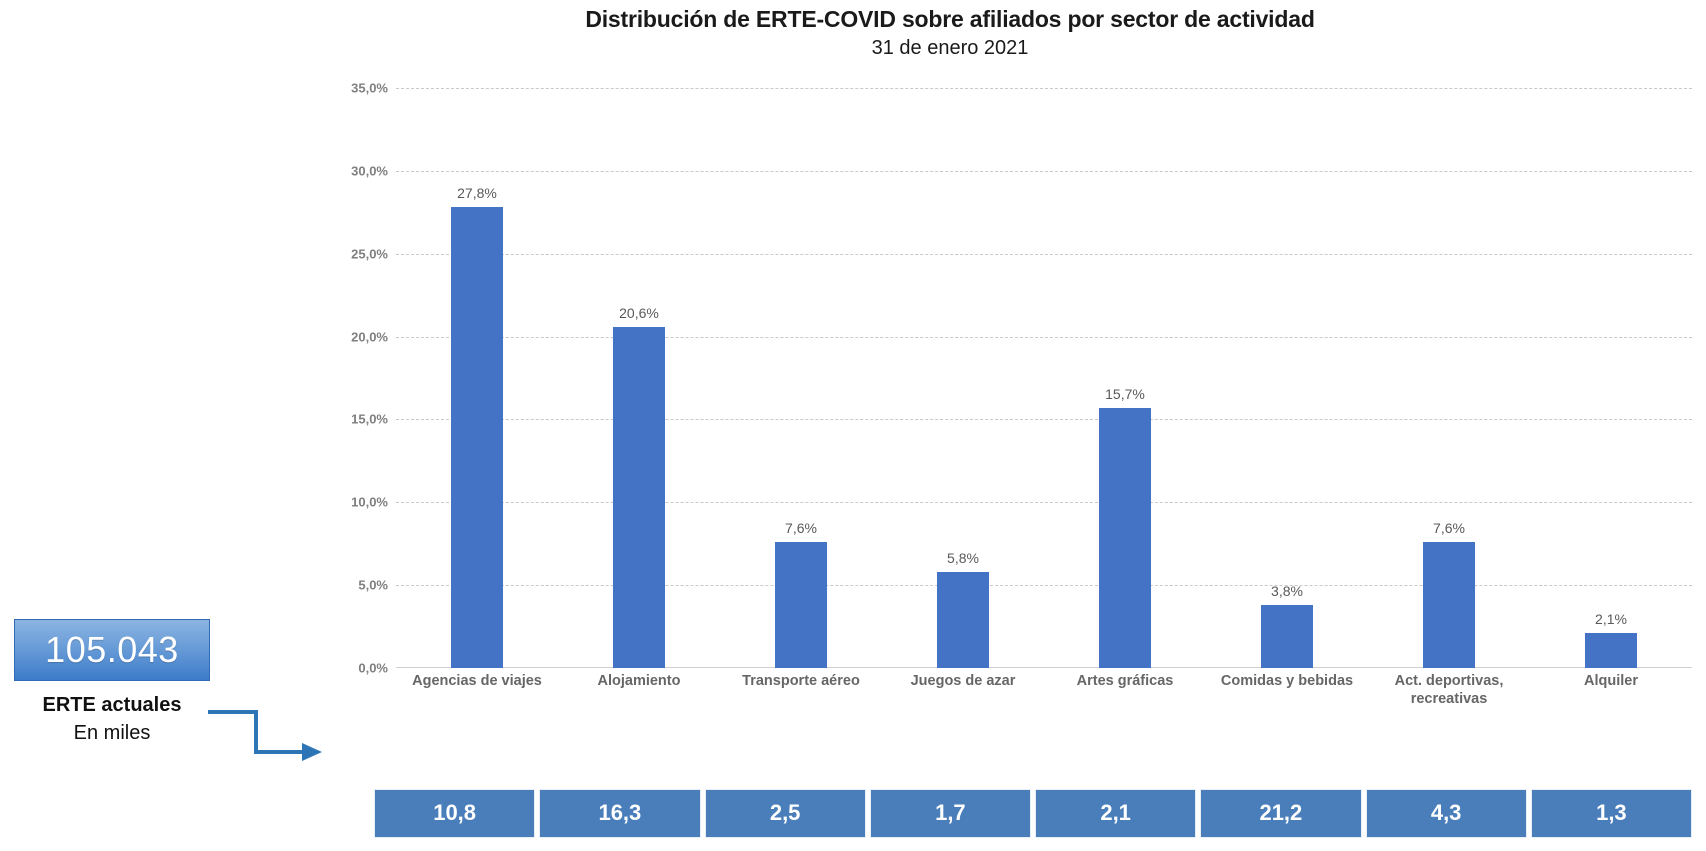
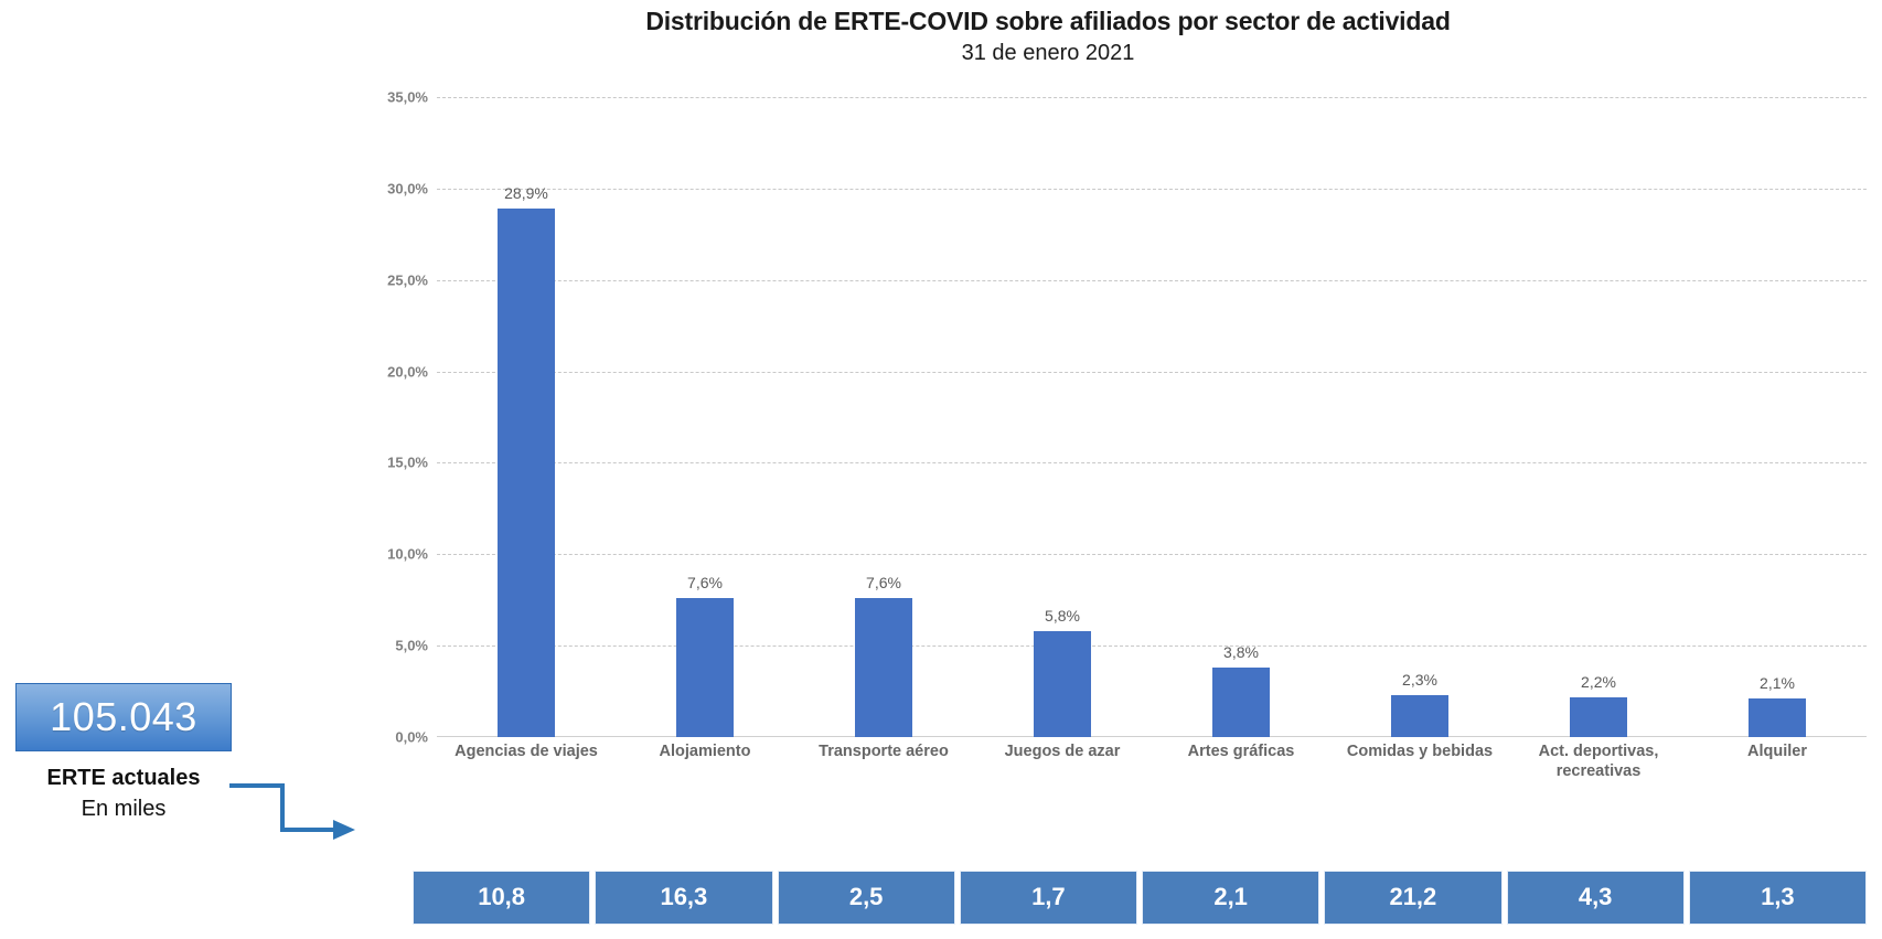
Agencias de viajes: 27,8% -> 28,9%
Alojamiento: 20,6% -> 7,6%
Artes gráficas: 15,7% -> 3,8%
Comidas y bebidas: 3,8% -> 2,3%
Act. deportivas, recreativas: 7,6% -> 2,2%
